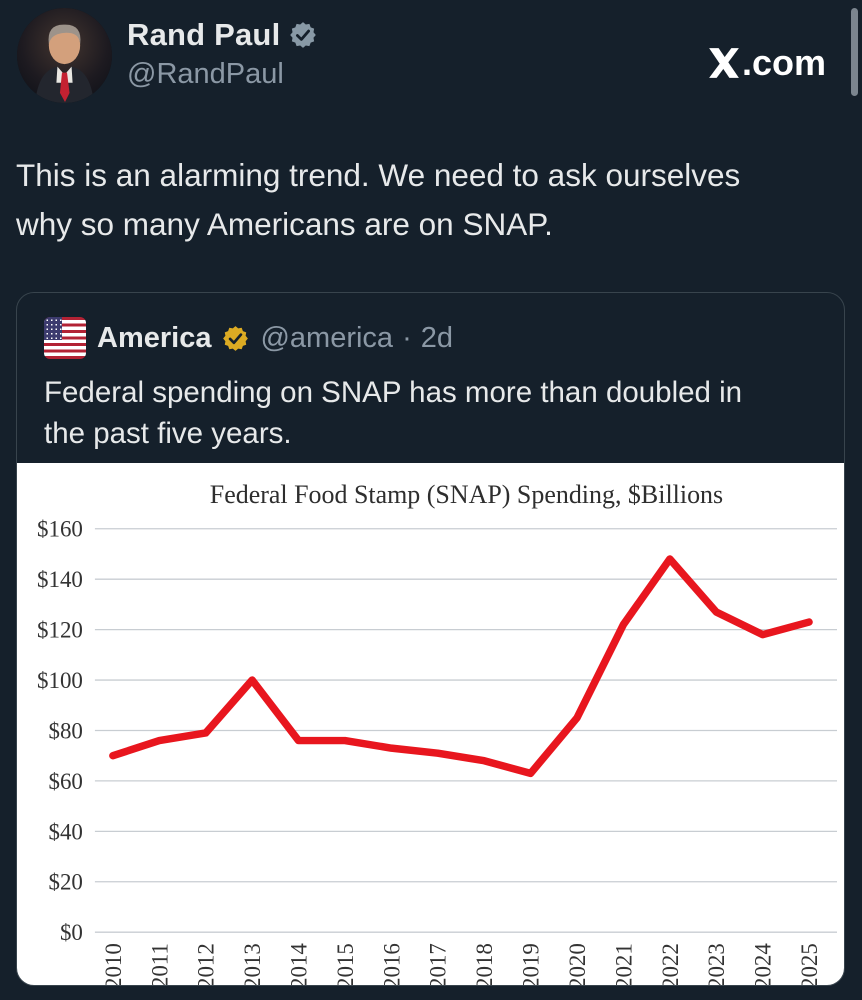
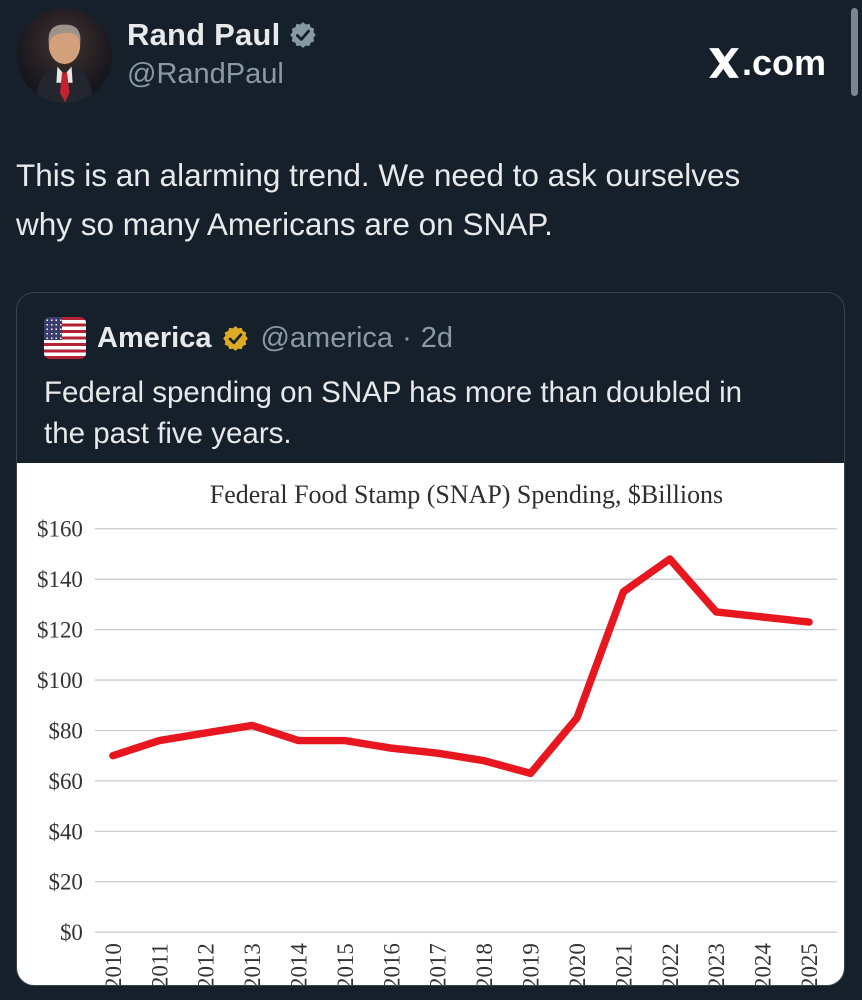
2013: $100 -> $82
2021: $122 -> $135
2024: $118 -> $125
